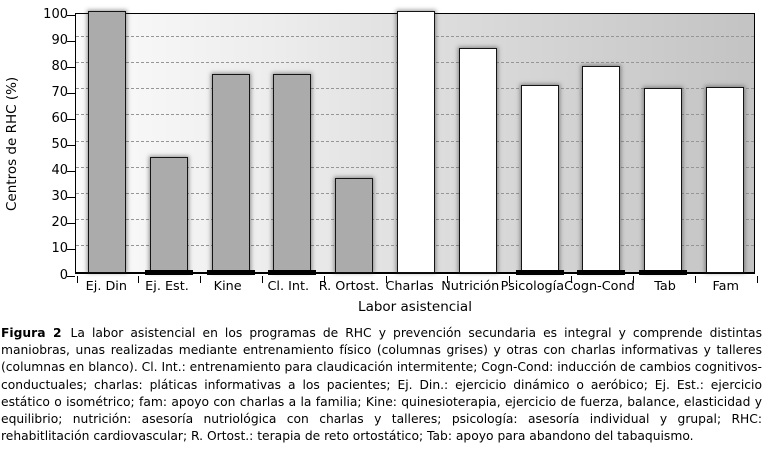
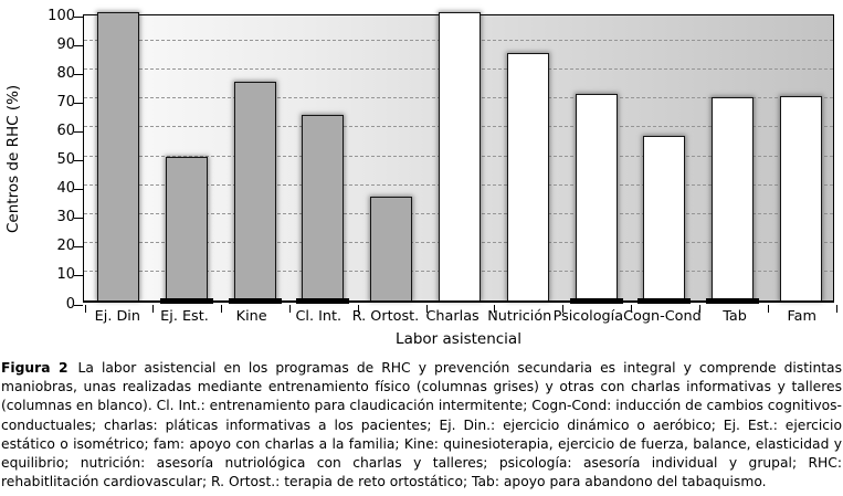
Ej. Est.: 44 -> 50
Cl. Int.: 76 -> 64
Cogn-Cond: 79 -> 57
